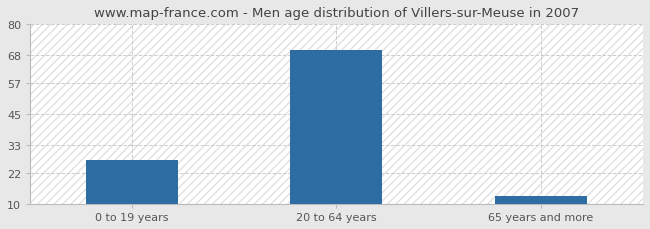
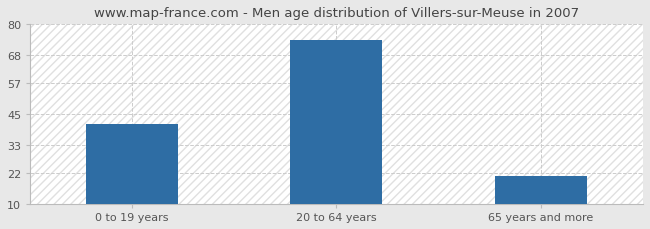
0 to 19 years: 27 -> 41
20 to 64 years: 70 -> 74
65 years and more: 13 -> 21
